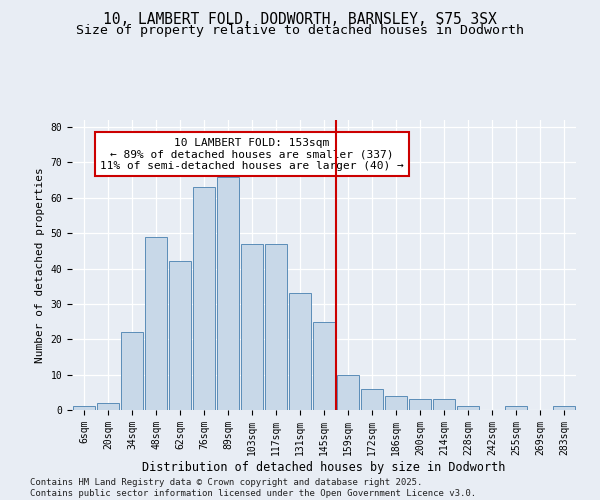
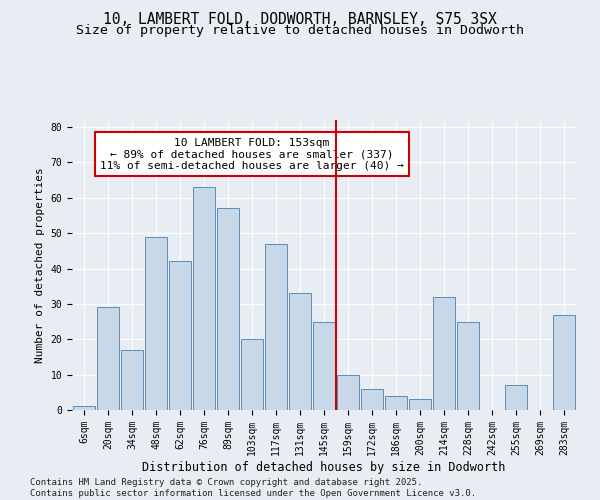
20sqm: 2 -> 29
34sqm: 22 -> 17
89sqm: 66 -> 57
103sqm: 47 -> 20
214sqm: 3 -> 32
228sqm: 1 -> 25
255sqm: 1 -> 7
283sqm: 1 -> 27
